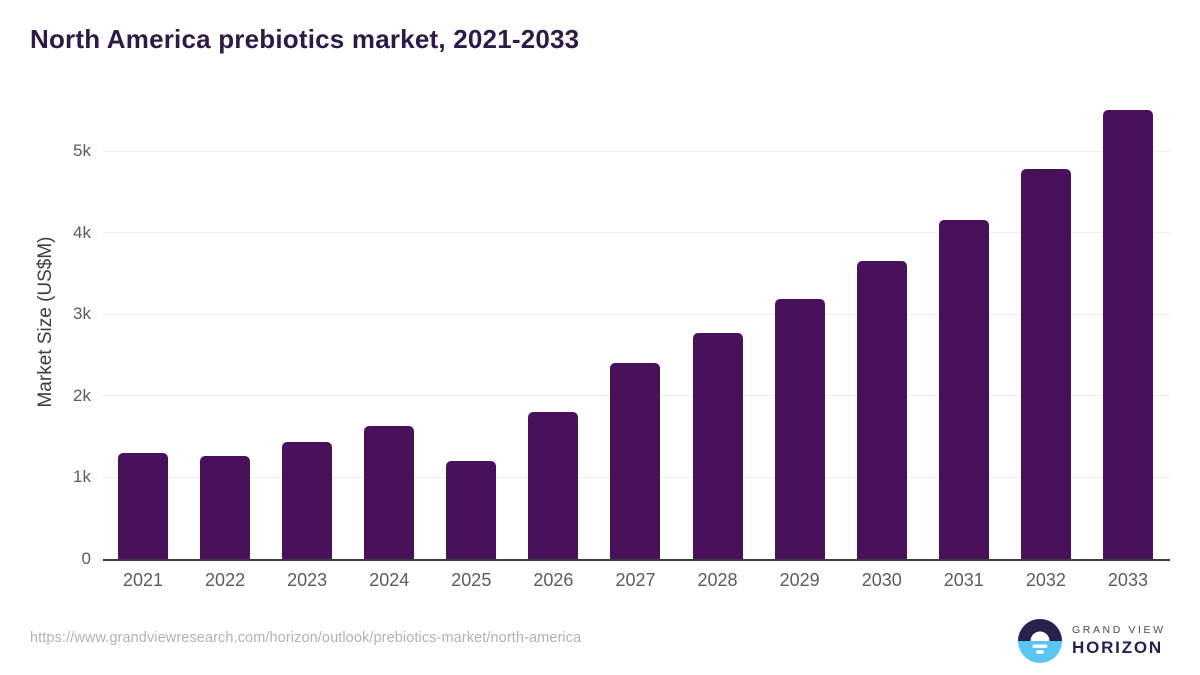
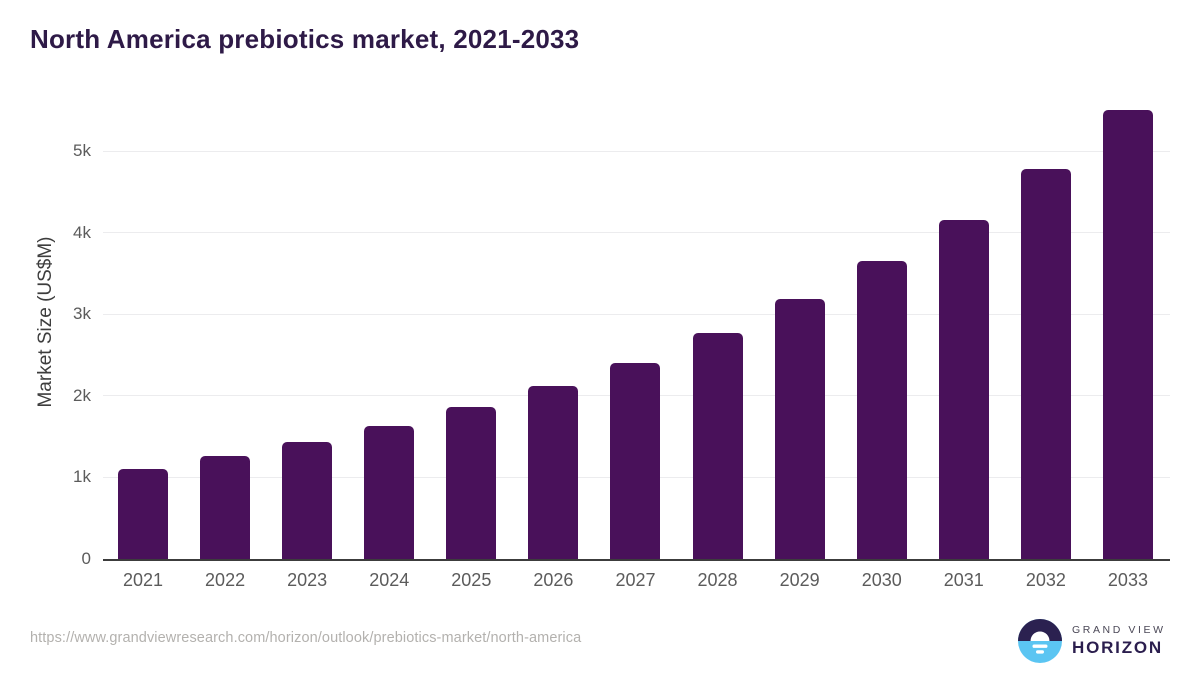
2021: 1.3k -> 1.1k
2025: 1.2k -> 1.9k
2026: 1.8k -> 2.1k
